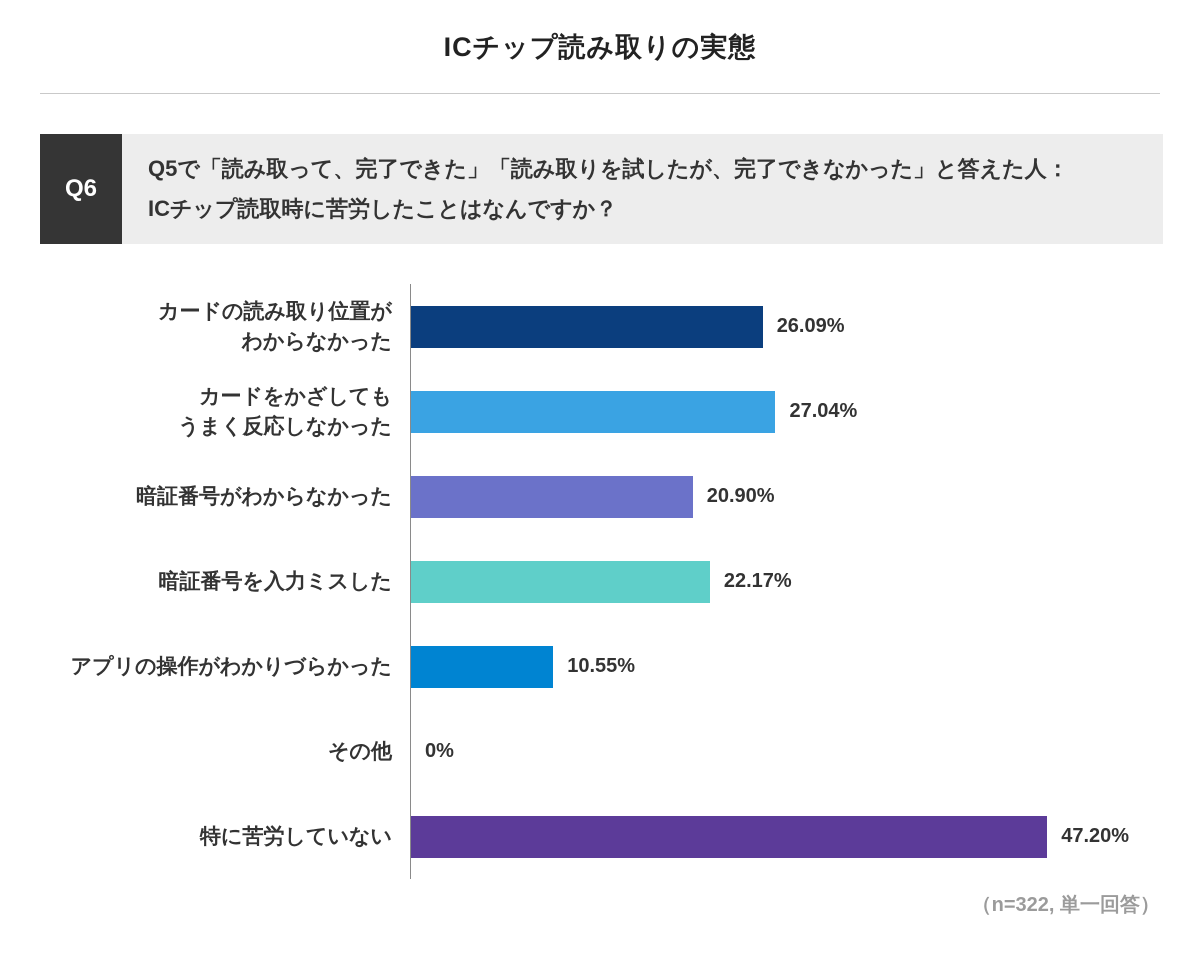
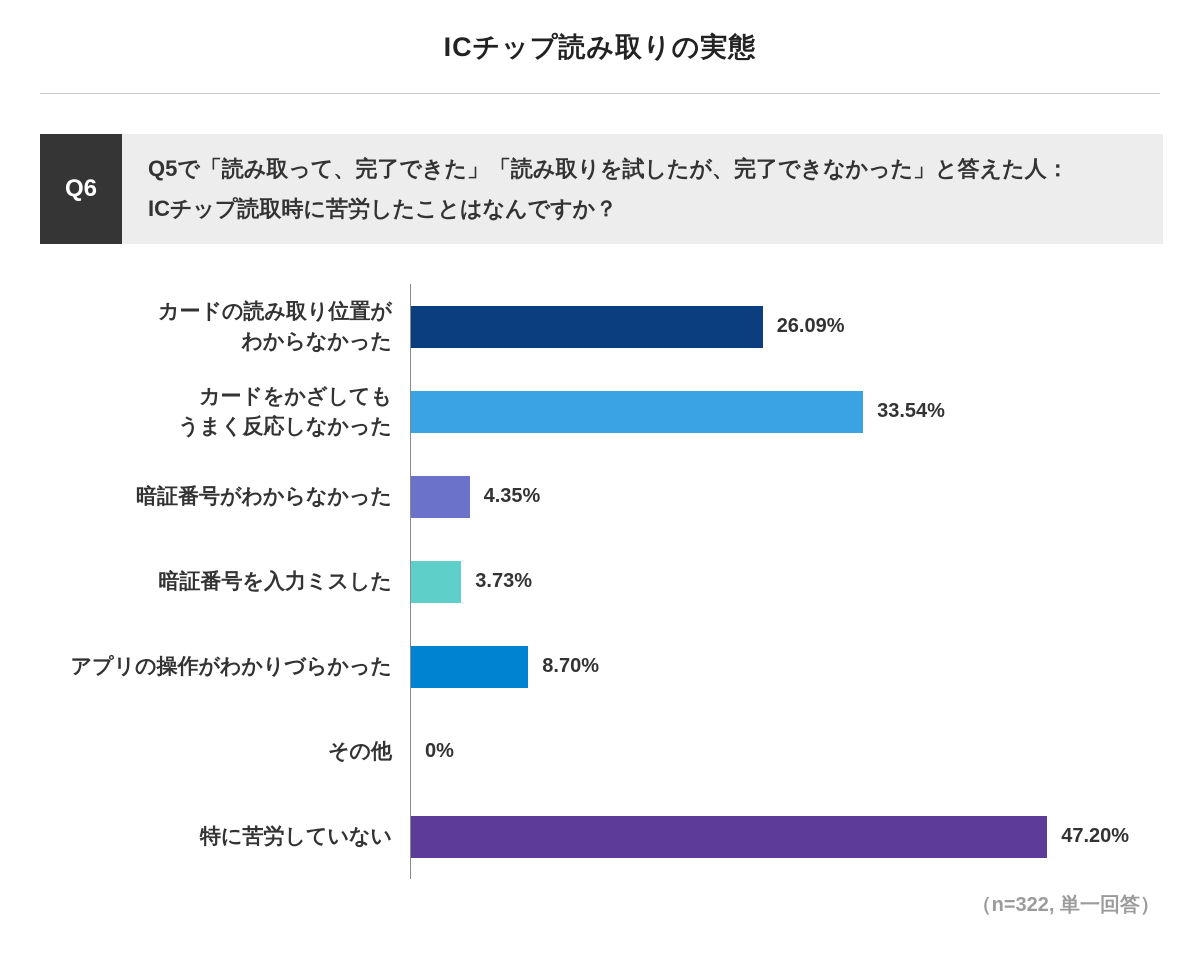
カードをかざしても うまく反応しなかった: 27.04% -> 33.54%
暗証番号がわからなかった: 20.90% -> 4.35%
暗証番号を入力ミスした: 22.17% -> 3.73%
アプリの操作がわかりづらかった: 10.55% -> 8.70%
